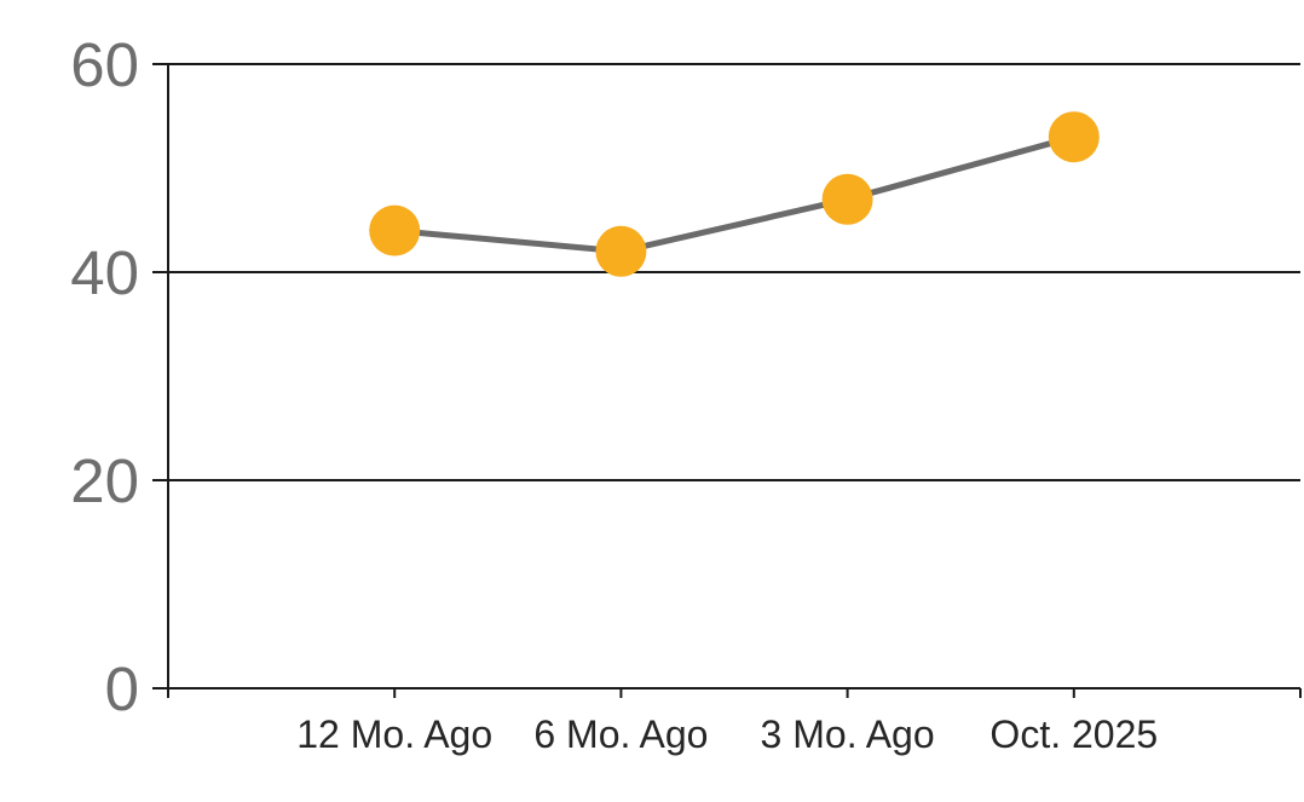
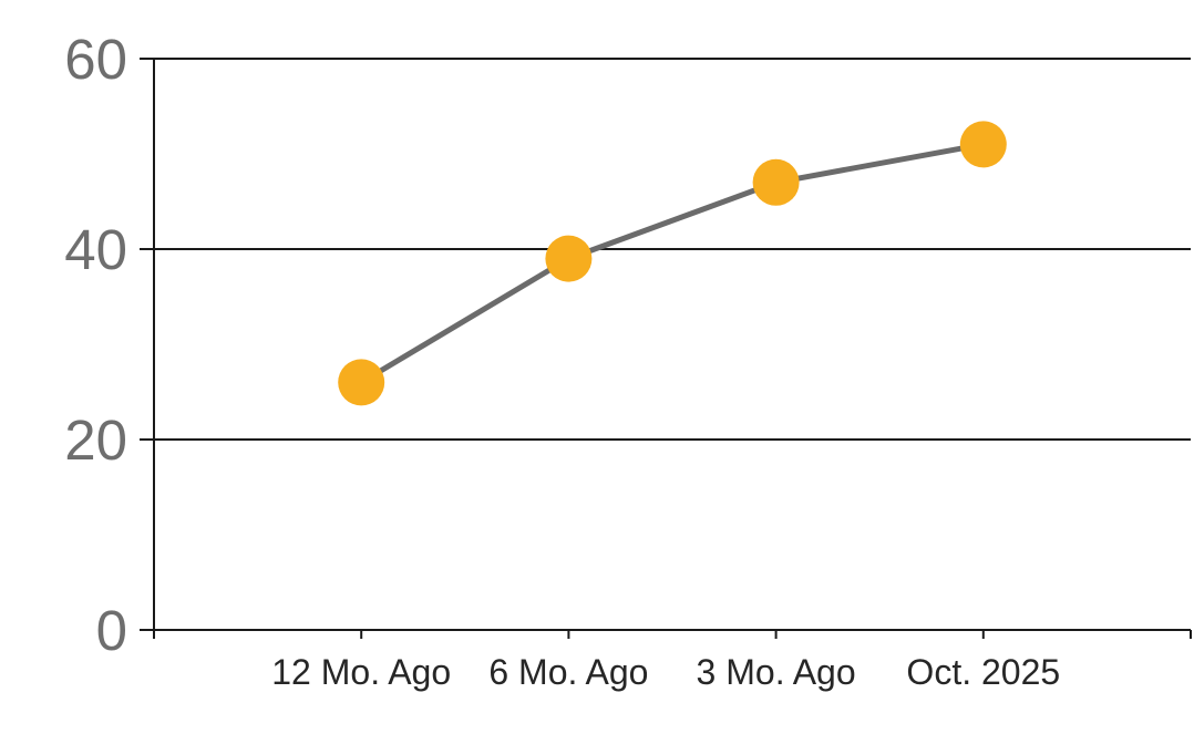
12 Mo. Ago: 44 -> 26
6 Mo. Ago: 42 -> 39
Oct. 2025: 53 -> 51
